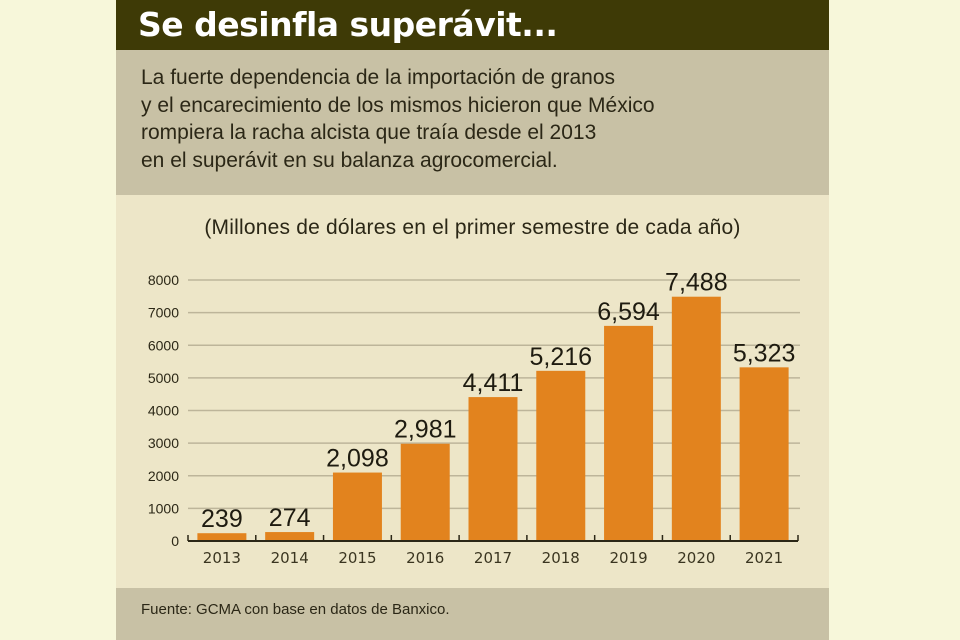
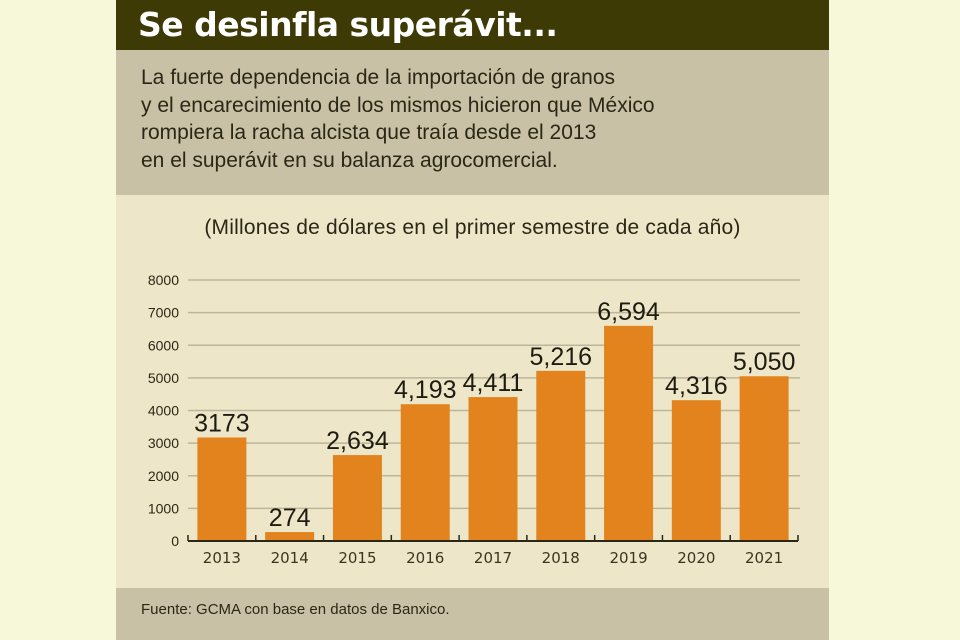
2013: 239 -> 3173
2015: 2,098 -> 2,634
2016: 2,981 -> 4,193
2020: 7,488 -> 4,316
2021: 5,323 -> 5,050
